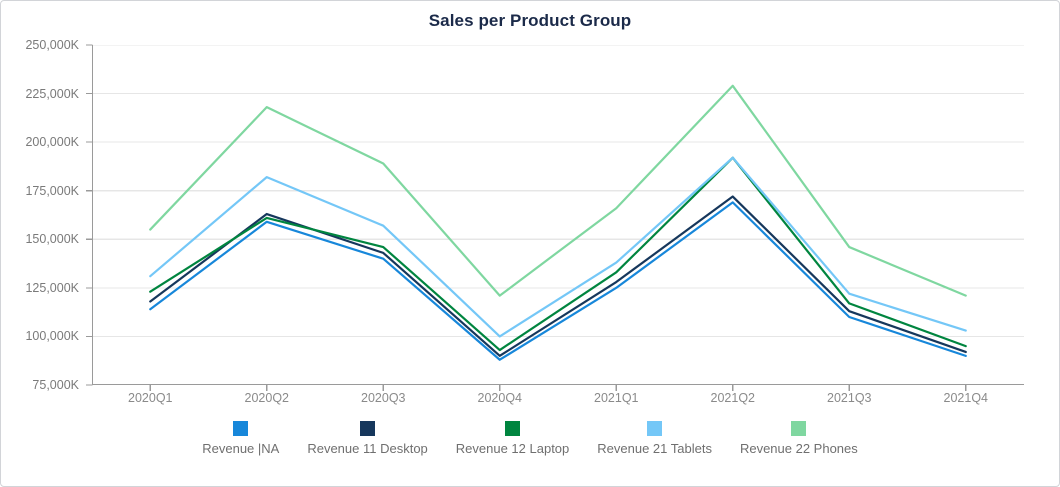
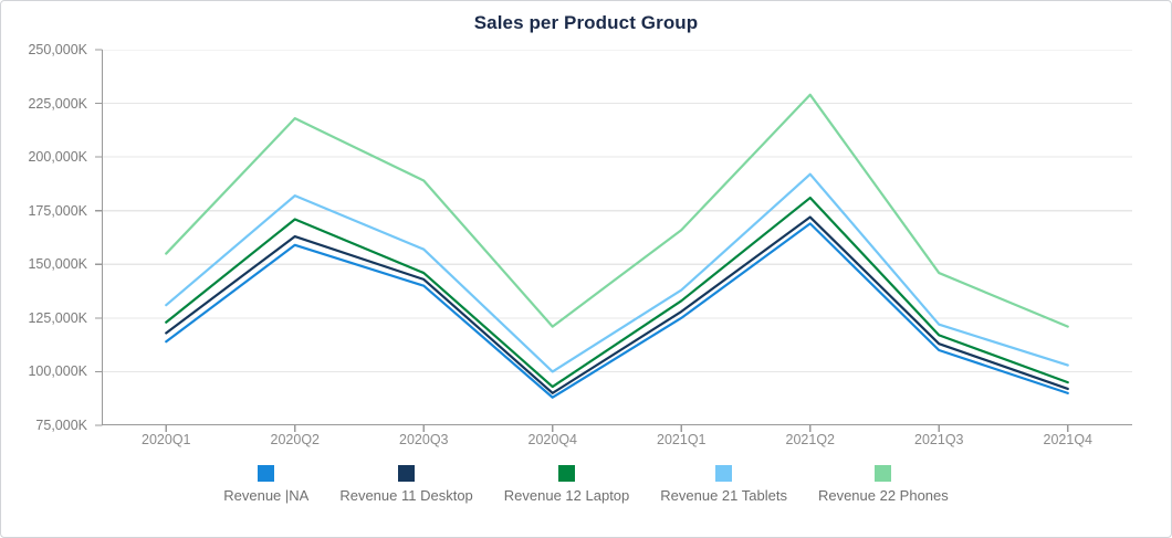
Revenue 12 Laptop/2020Q2: 161000K -> 171000K
Revenue 12 Laptop/2021Q2: 192000K -> 181000K
